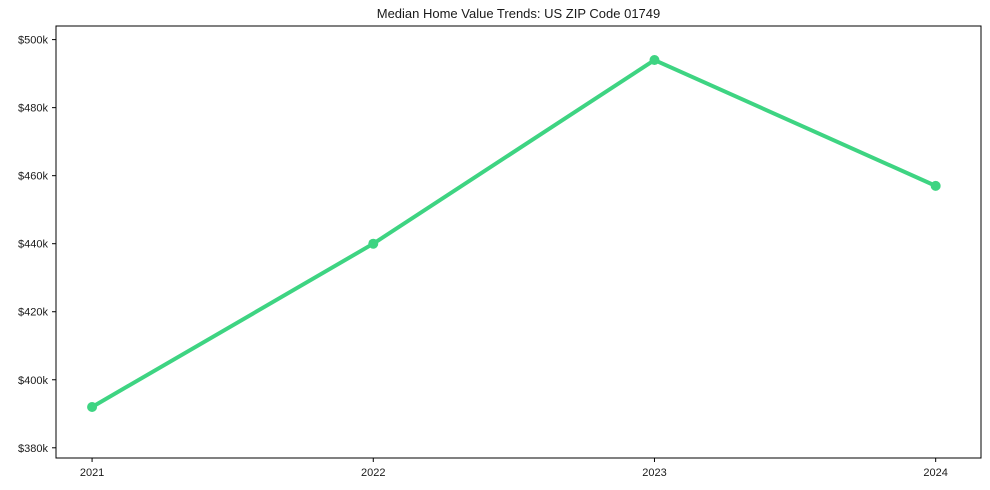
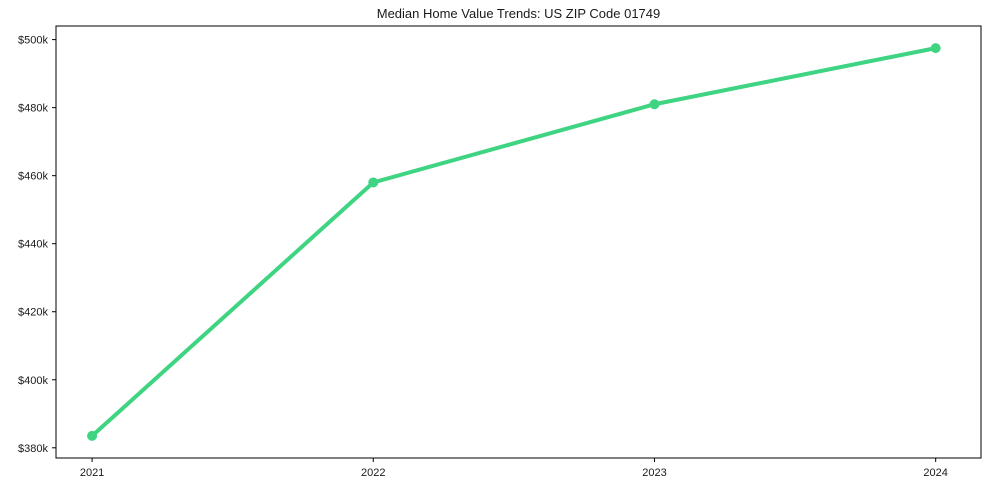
2021: $392k -> $384k
2022: $440k -> $458k
2023: $494k -> $481k
2024: $457k -> $498k
